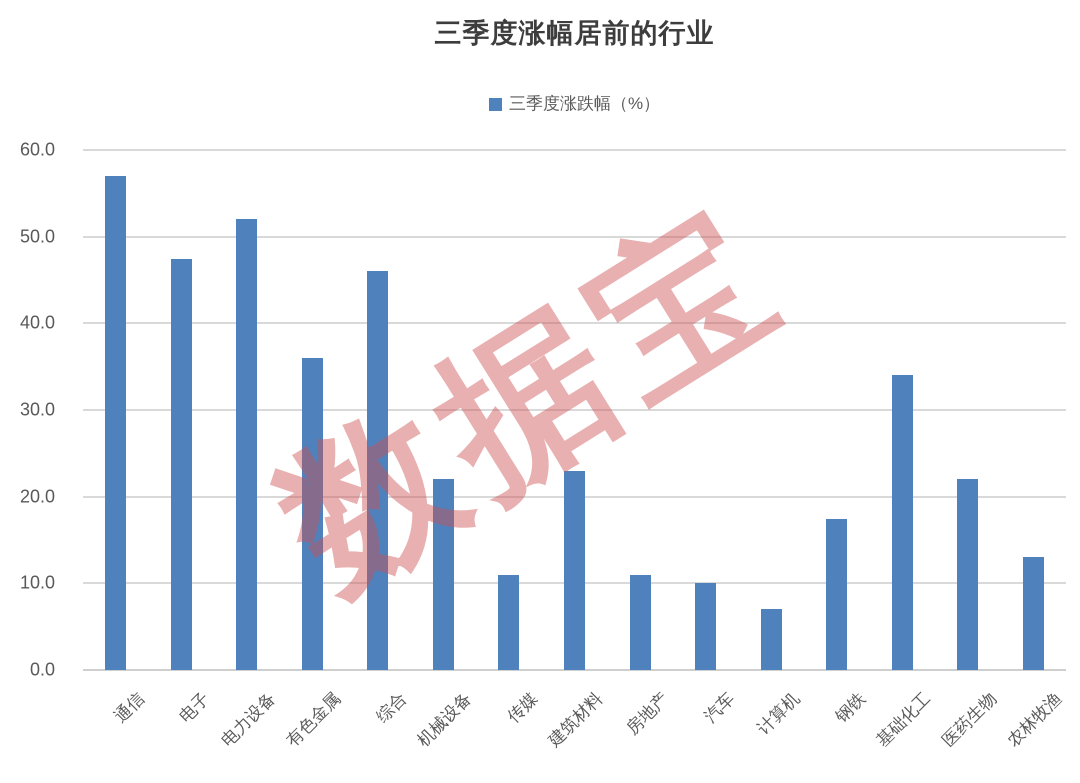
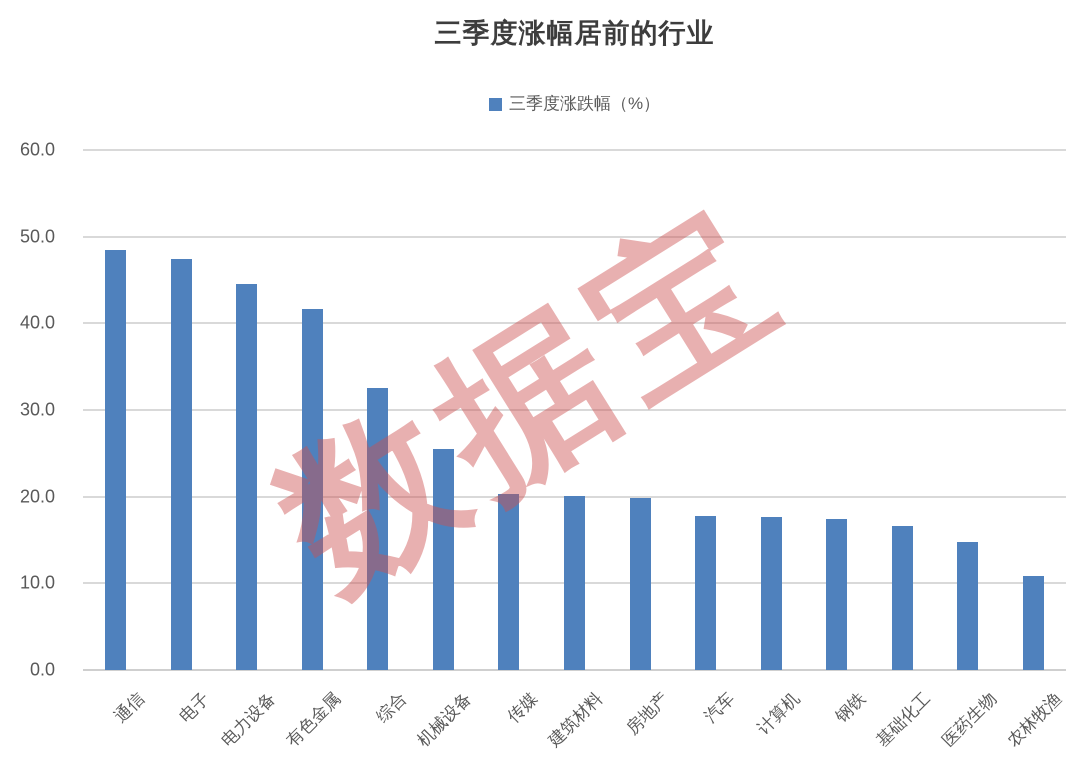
通信: 57 -> 48
电力设备: 52 -> 44
有色金属: 36 -> 42
综合: 46 -> 32
机械设备: 22 -> 26
传媒: 11 -> 20
建筑材料: 23 -> 20
房地产: 11 -> 20
汽车: 10 -> 18
计算机: 7 -> 18
基础化工: 34 -> 17
医药生物: 22 -> 15
农林牧渔: 13 -> 11
